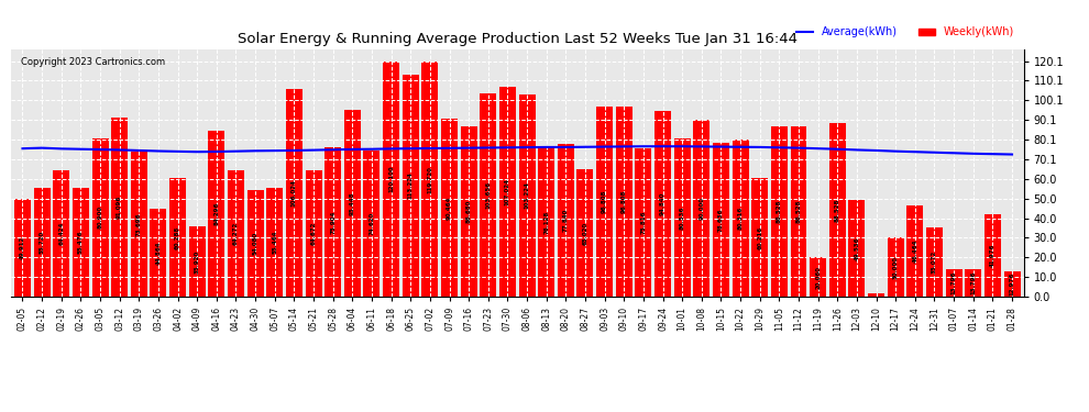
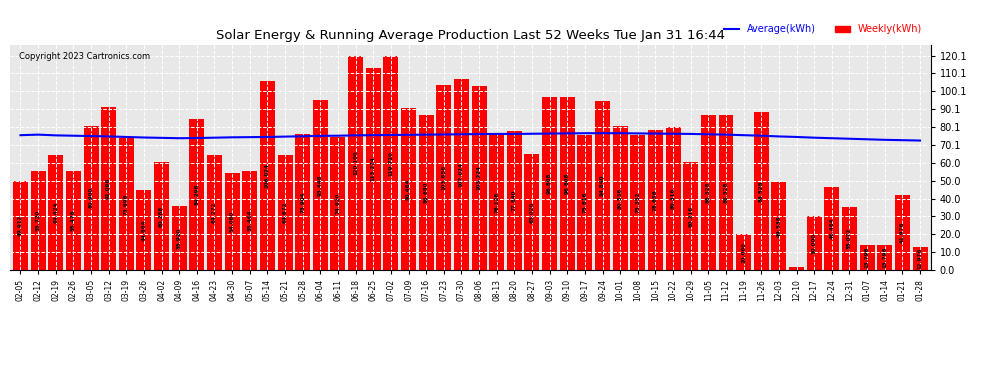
Weekly(kWh)/10-08: 90 -> 75
